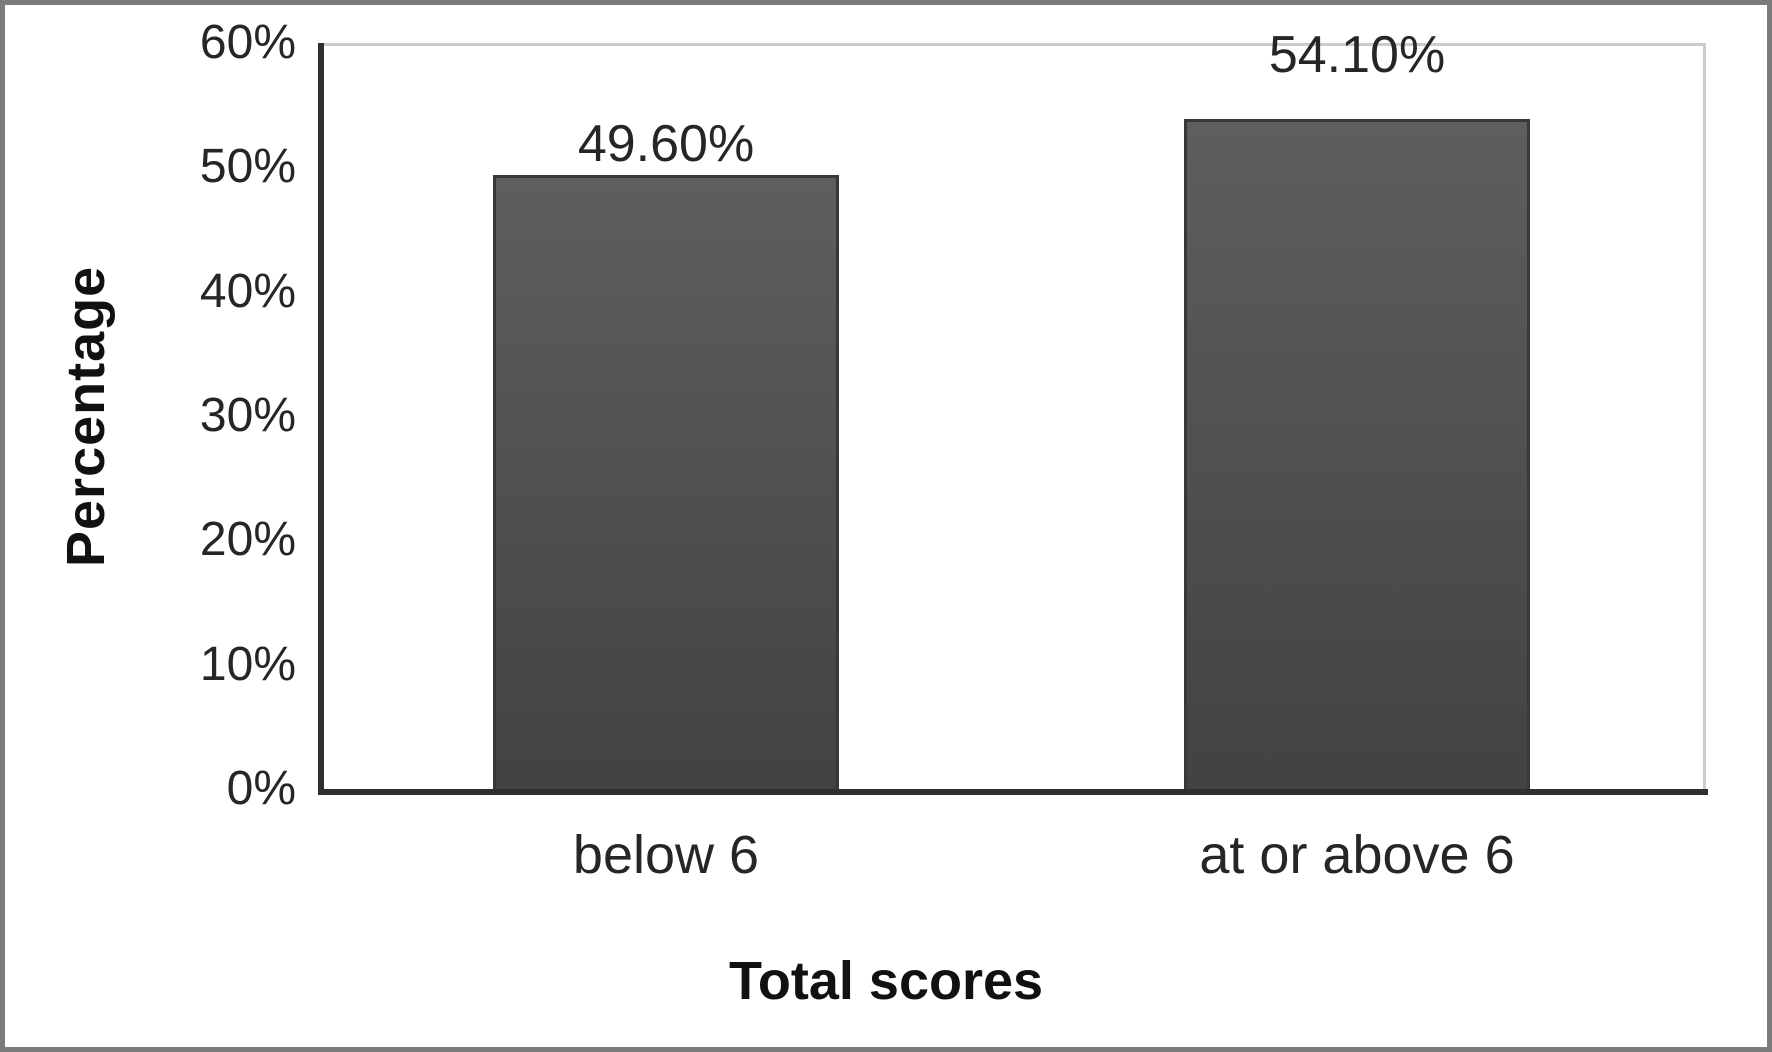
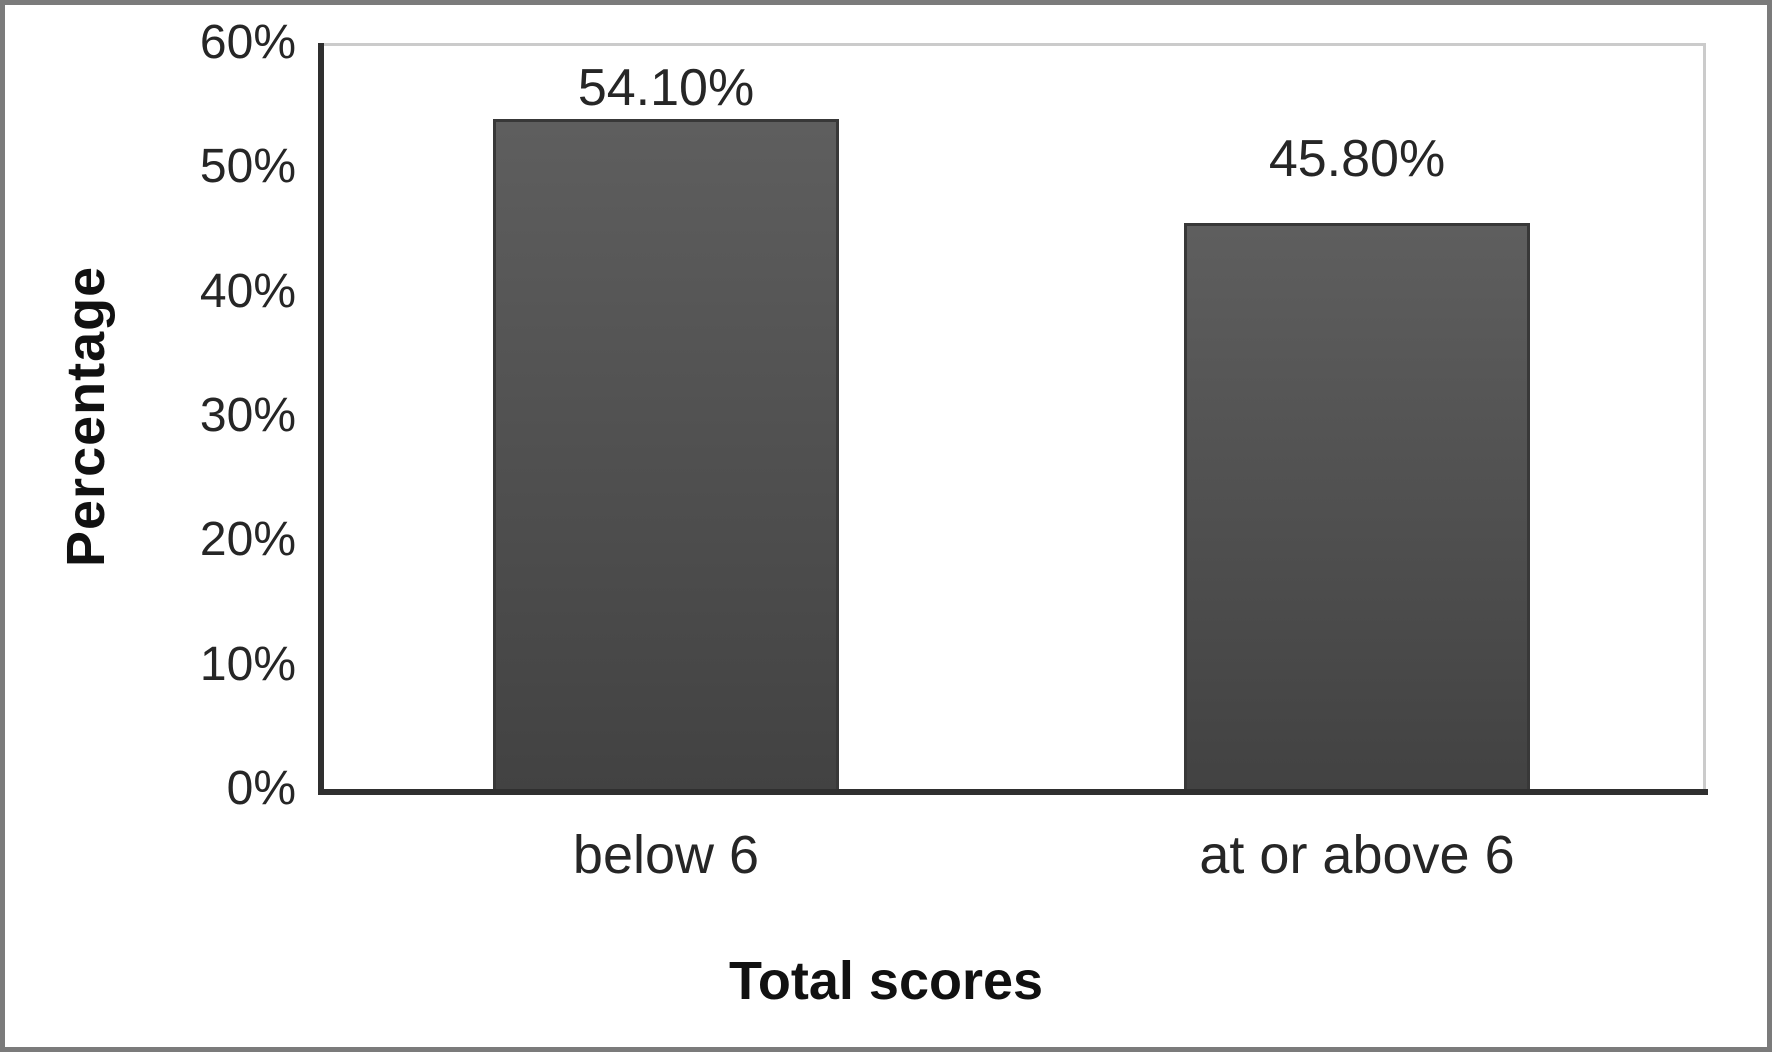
below 6: 49.60% -> 54.10%
at or above 6: 54.10% -> 45.80%
